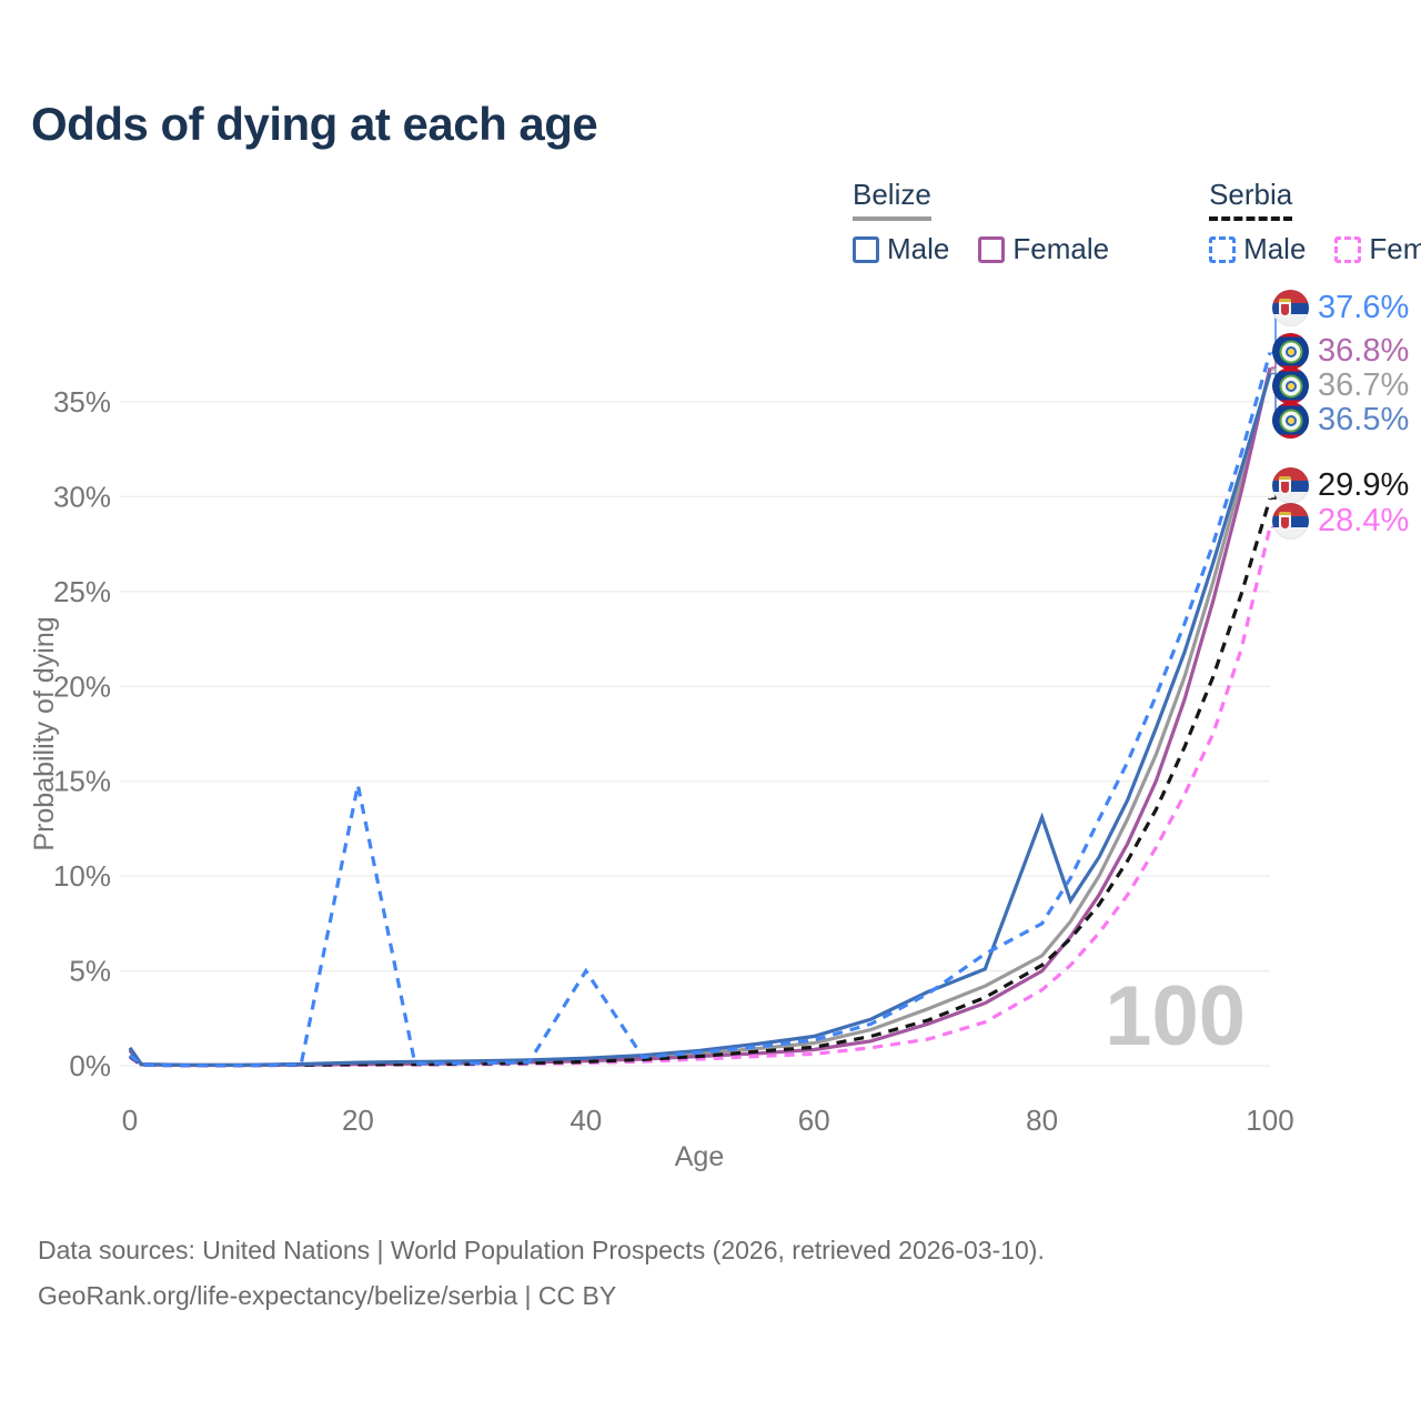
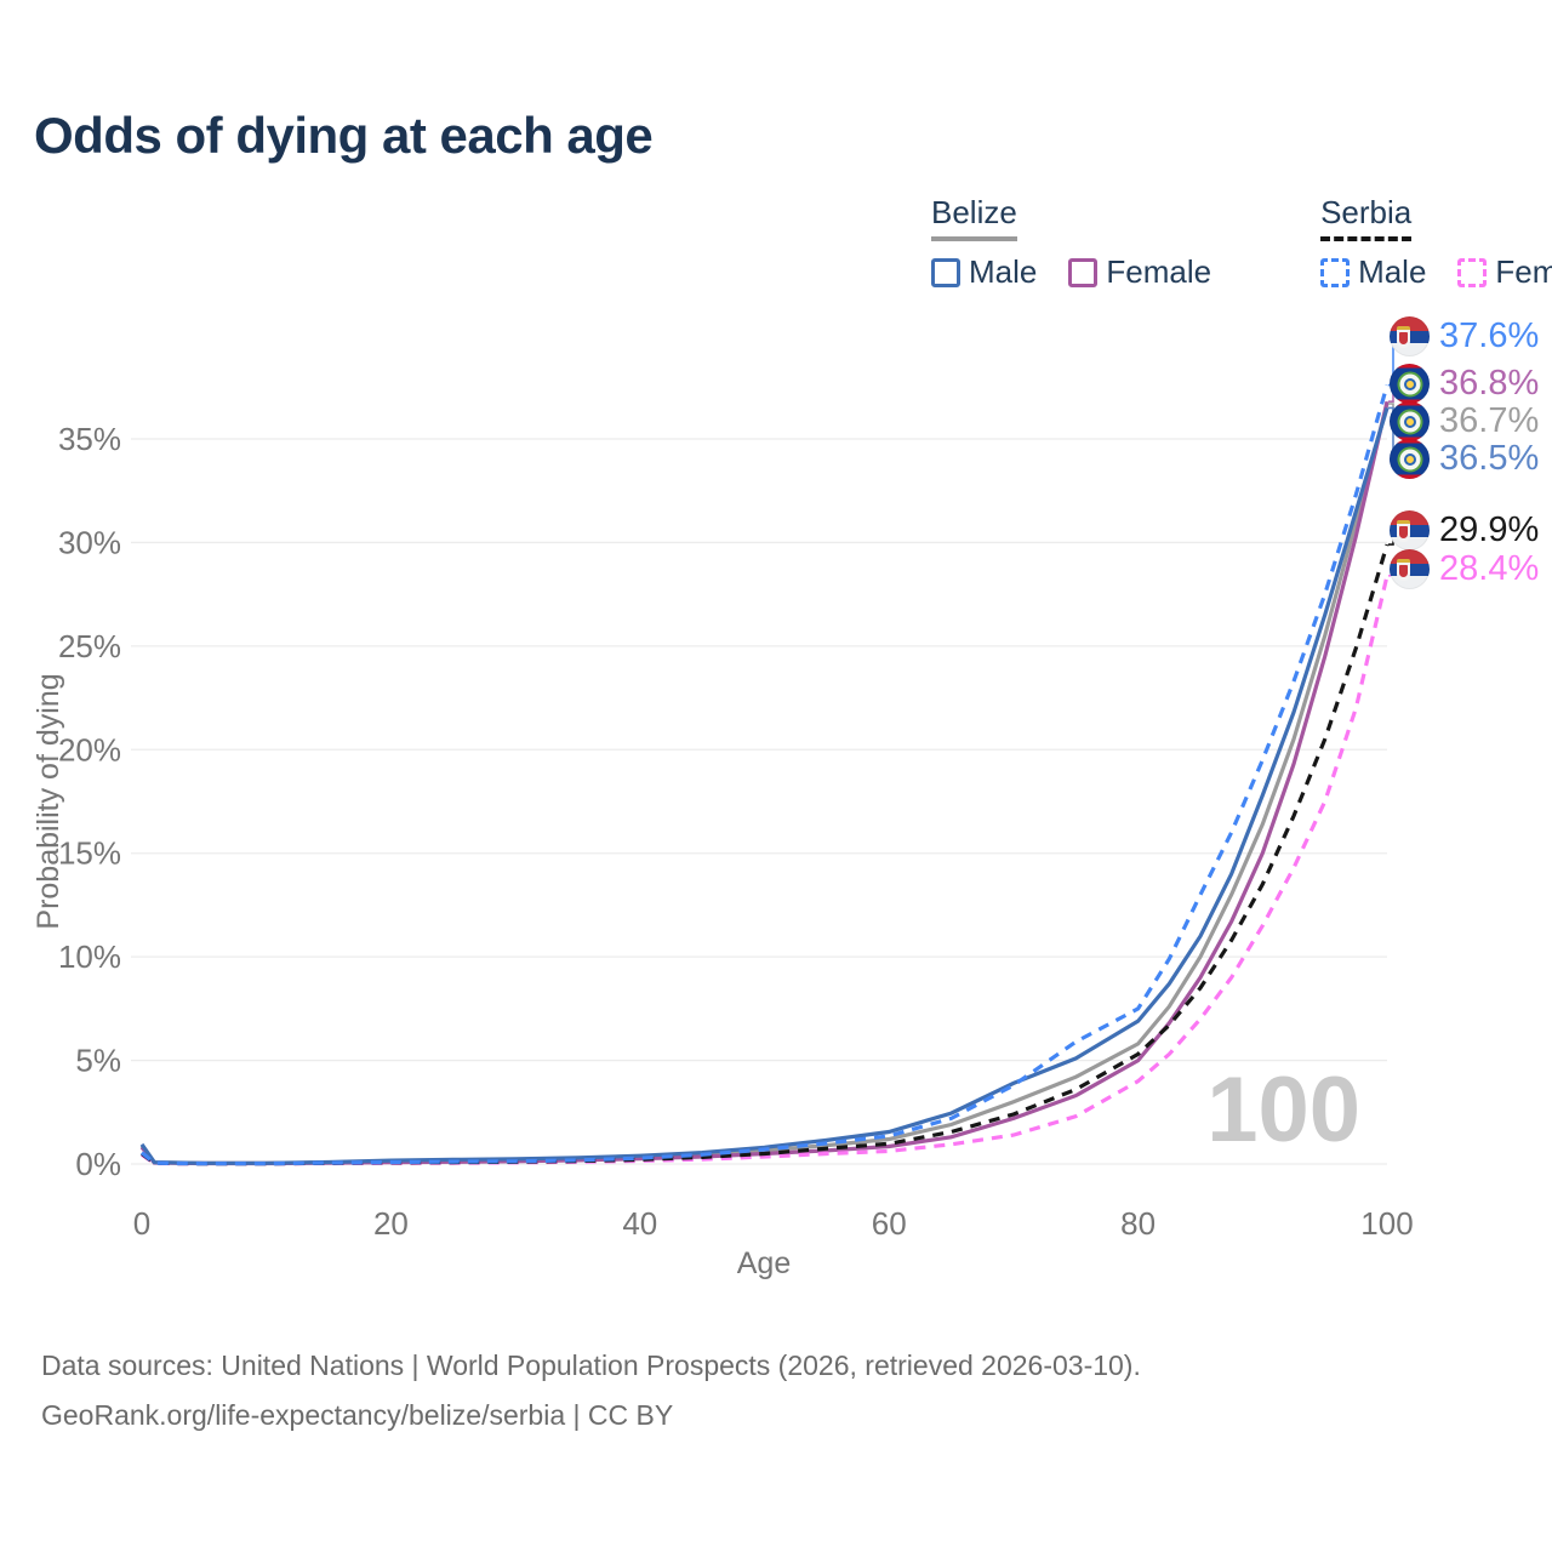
Serbia Male/20: 14.8% -> 0.1%
Serbia Male/40: 5.0% -> 0.3%
Belize Male/80: 13.1% -> 6.9%
